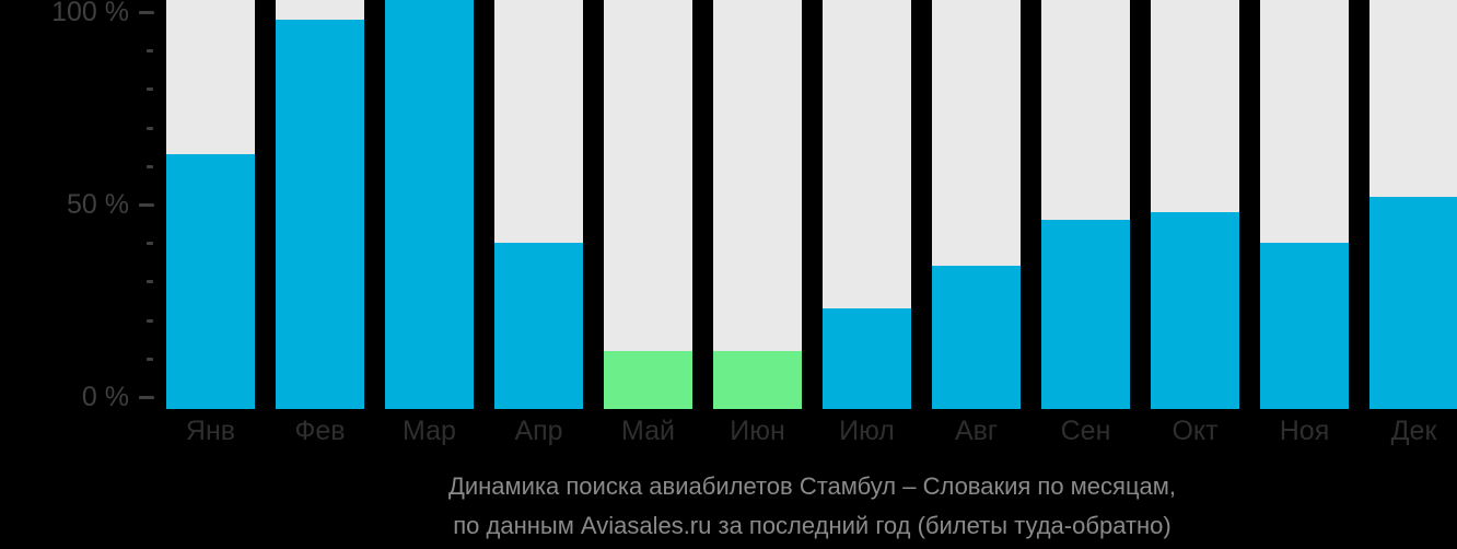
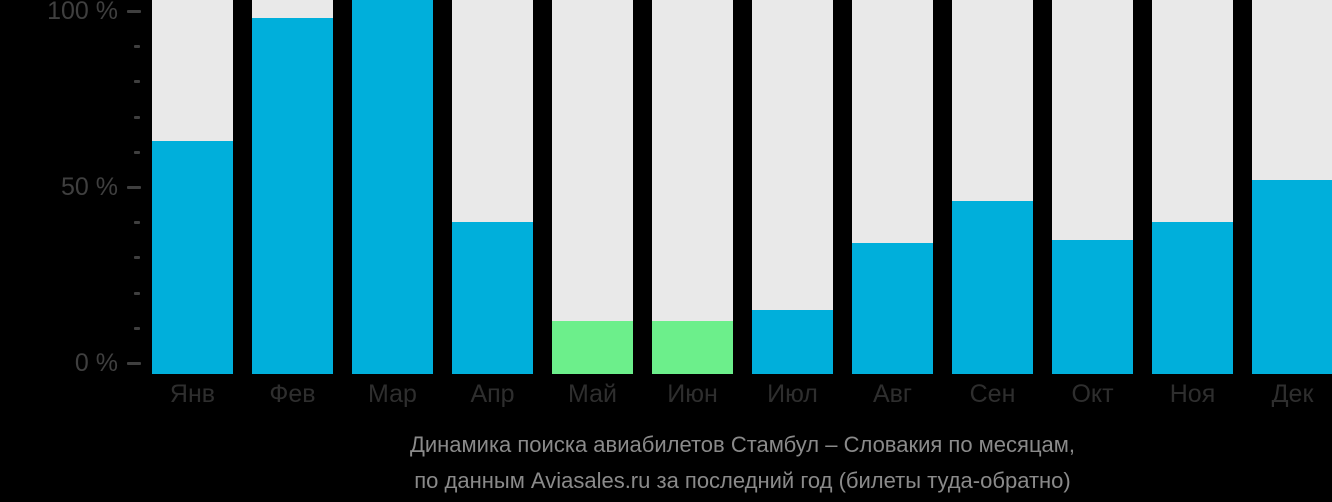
Июл: 23% -> 15%
Окт: 48% -> 35%
